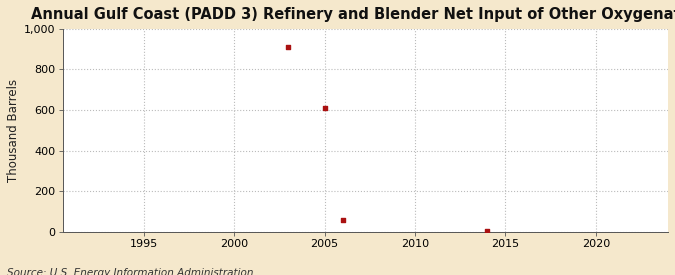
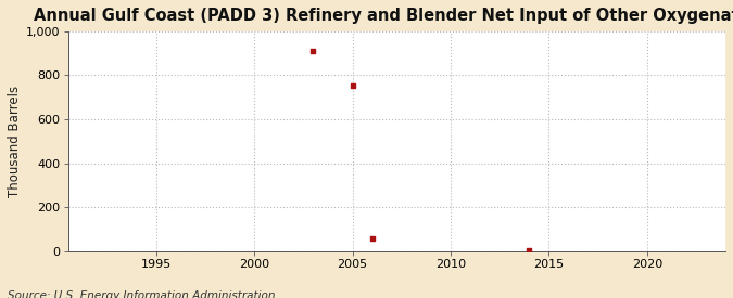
2005: 608 -> 750
